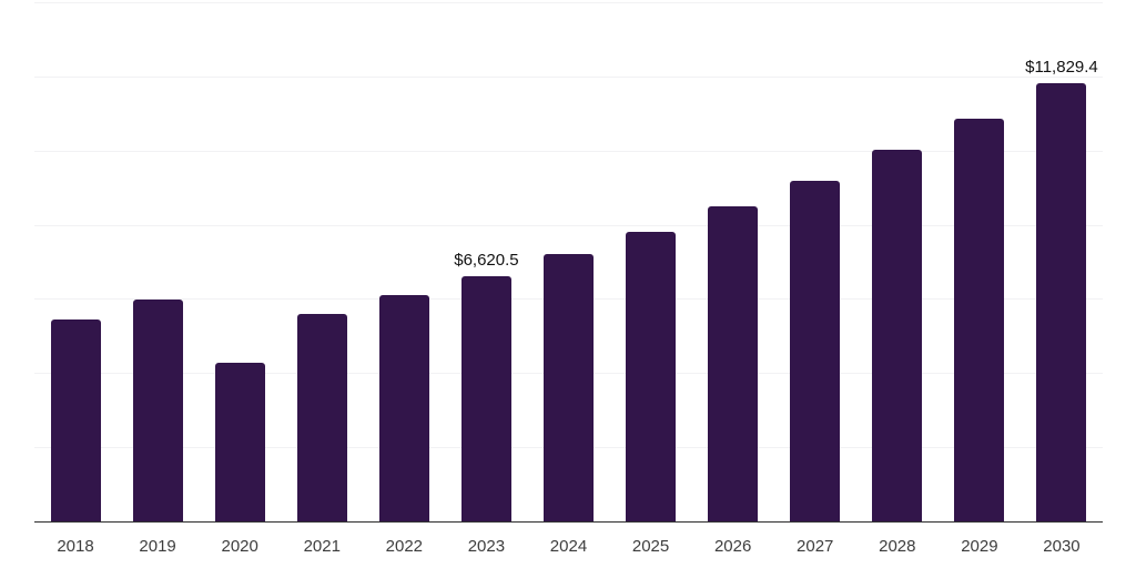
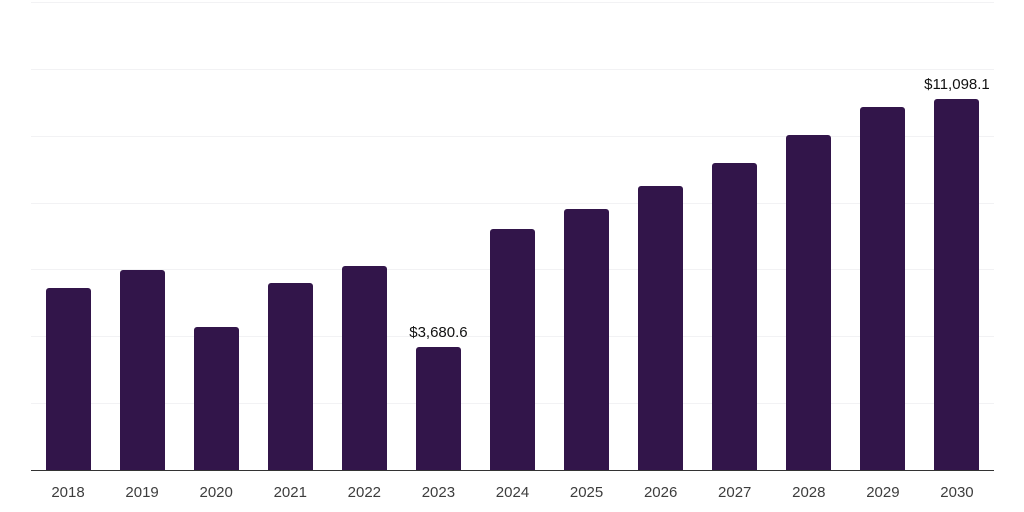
2023: $6,620.5 -> $3,680.6
2030: $11,829.4 -> $11,098.1
